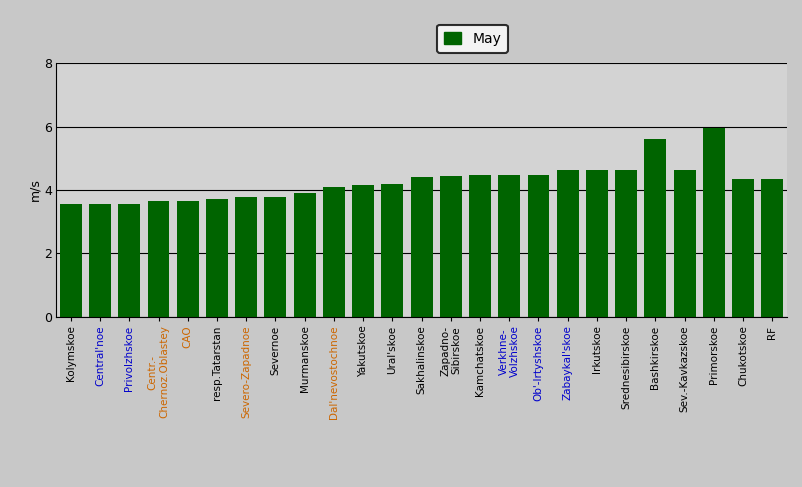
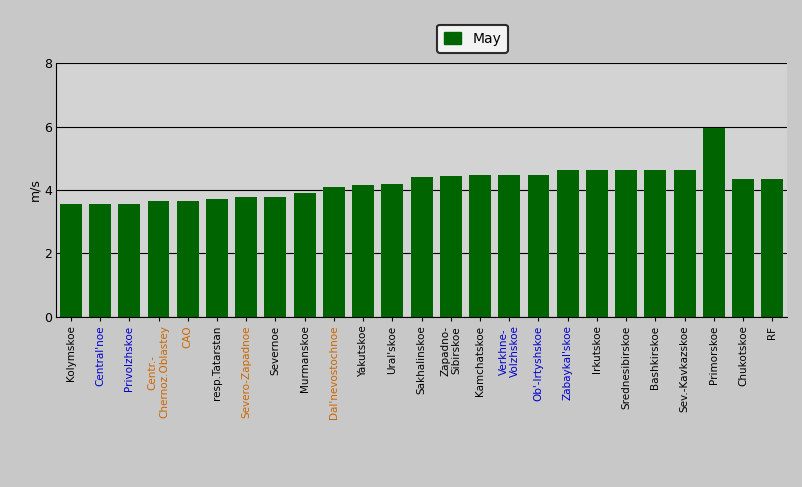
Bashkirskoe: 5.60 -> 4.63
